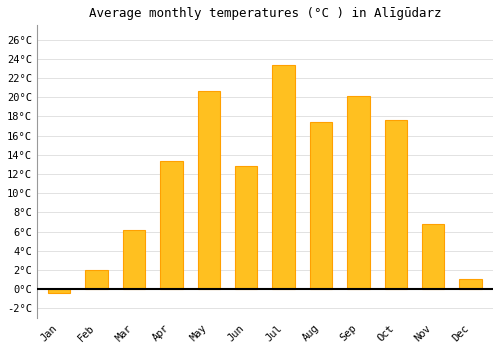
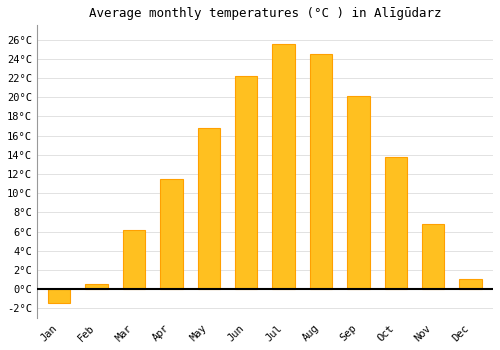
Jan: -0.4°C -> -1.5°C
Feb: 2.0°C -> 0.5°C
Apr: 13.4°C -> 11.5°C
May: 20.6°C -> 16.8°C
Jun: 12.8°C -> 22.2°C
Jul: 23.4°C -> 25.6°C
Aug: 17.4°C -> 24.5°C
Oct: 17.6°C -> 13.8°C
